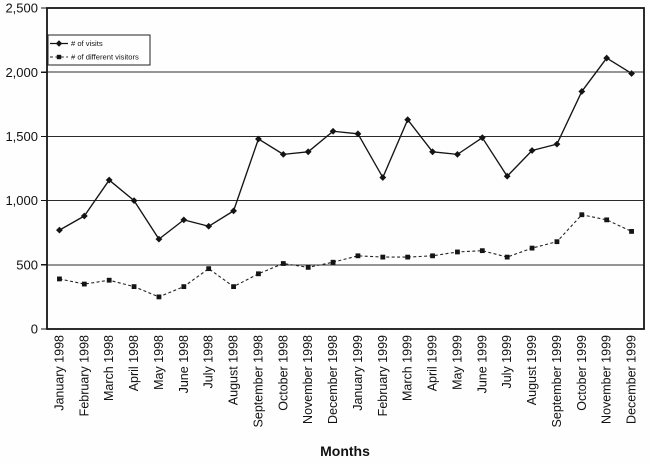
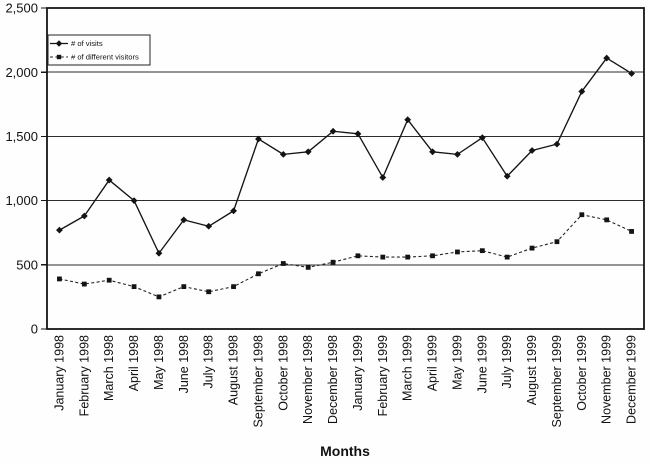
# of visits/May 1998: 700 -> 590
# of different visitors/July 1998: 470 -> 290
